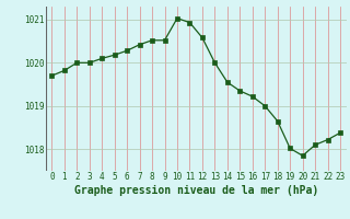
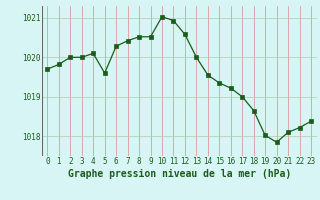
5: 1020.18 -> 1019.60
